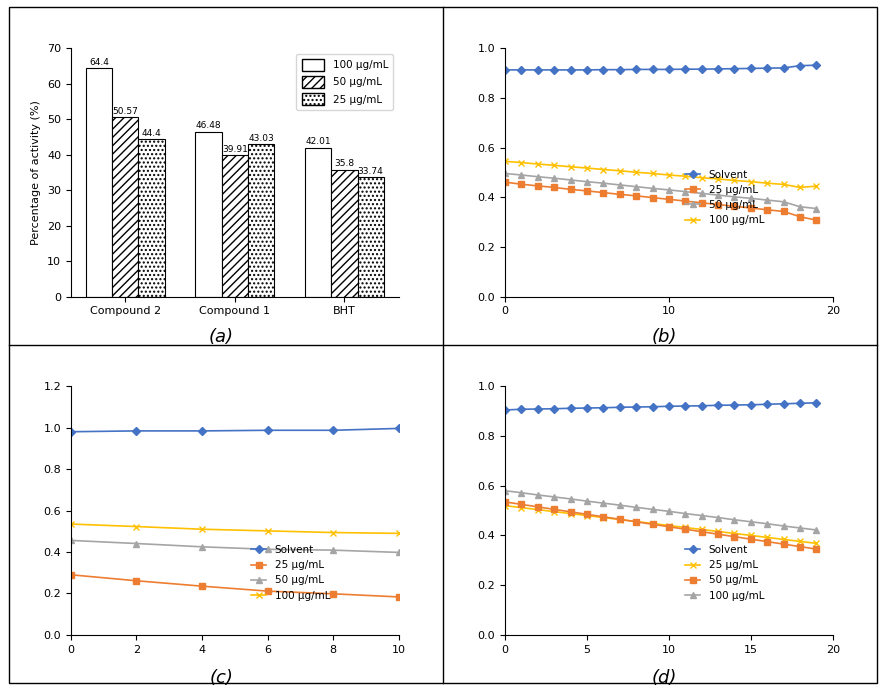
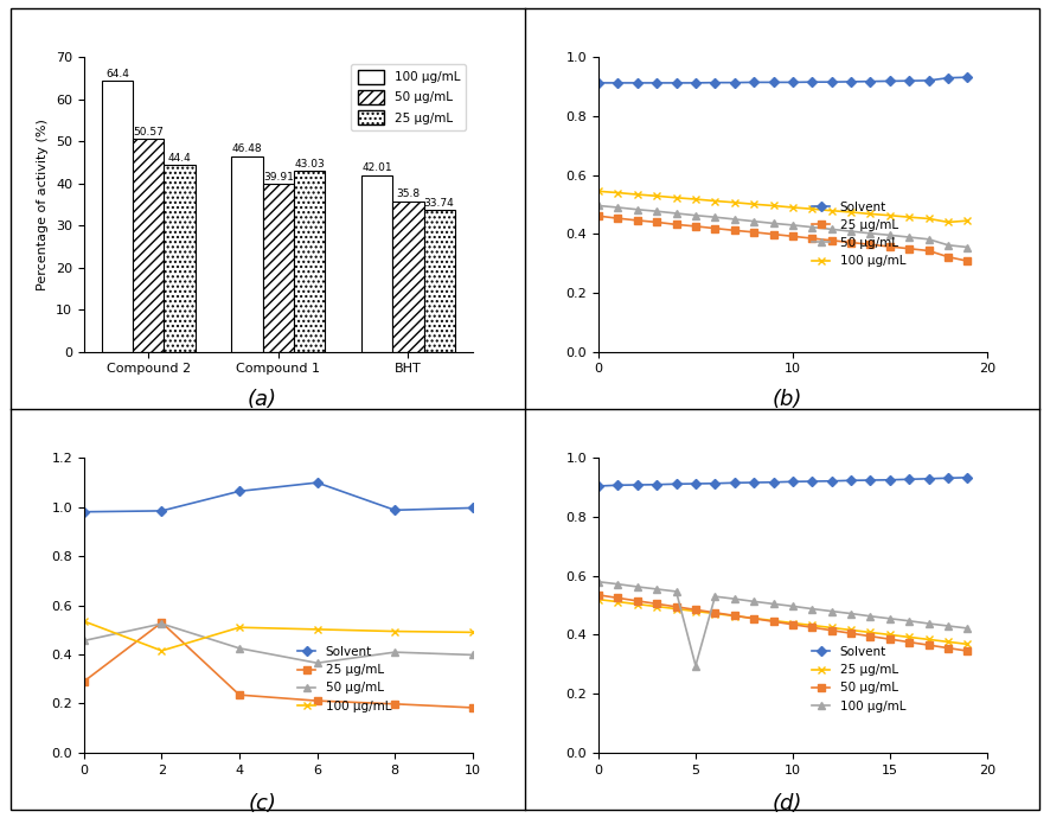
25 μg/mL/2: 0.261 -> 0.530
50 μg/mL/2: 0.441 -> 0.525
100 μg/mL/2: 0.523 -> 0.415
Solvent/4: 0.985 -> 1.065
Solvent/6: 0.988 -> 1.100
50 μg/mL/6: 0.413 -> 0.365
100 μg/mL/5: 0.538 -> 0.295
